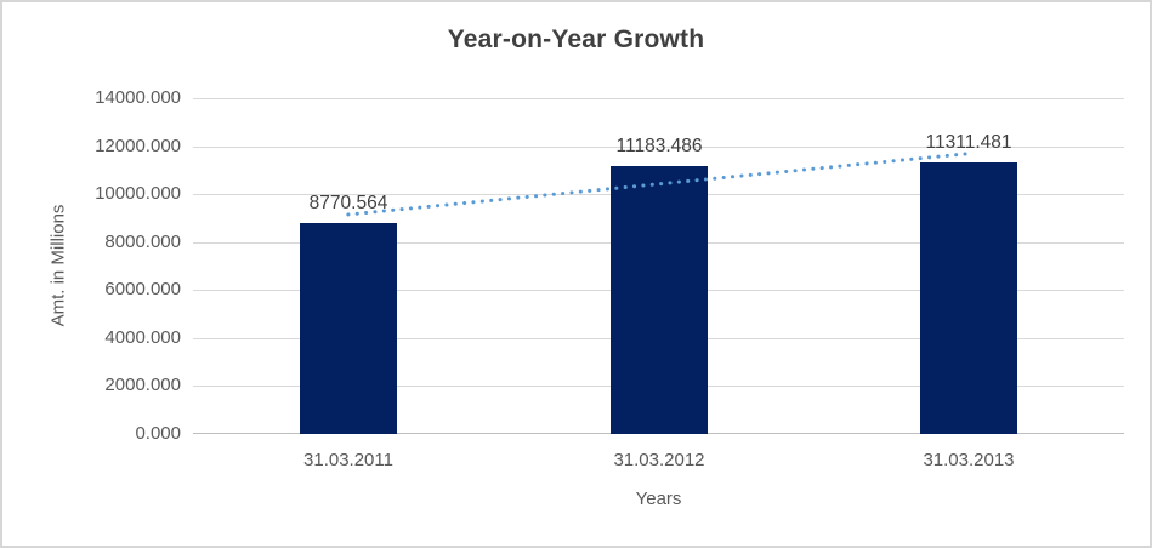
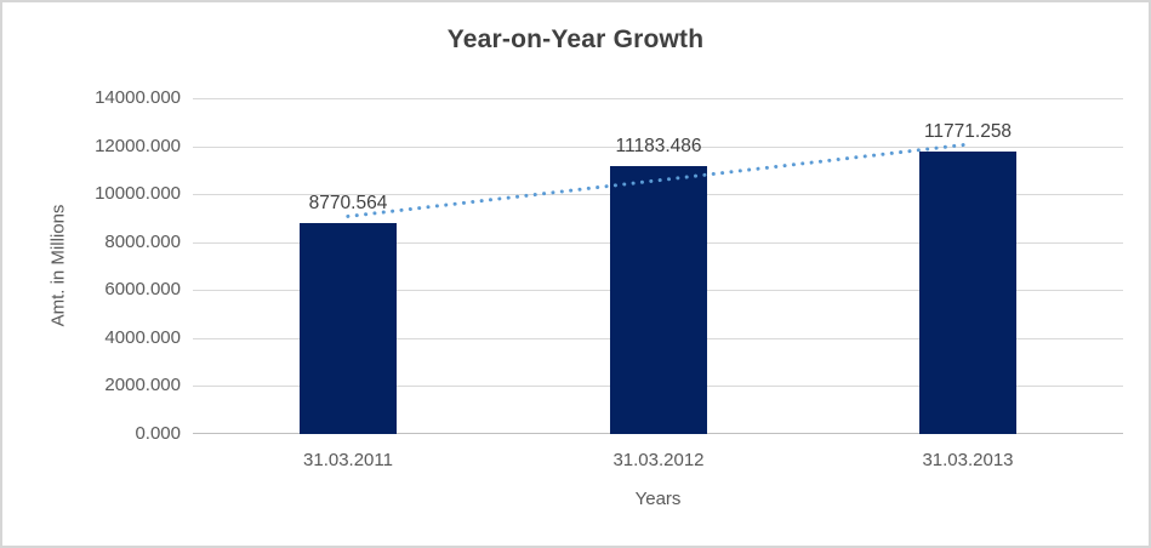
31.03.2013: 11311.481 -> 11771.258
